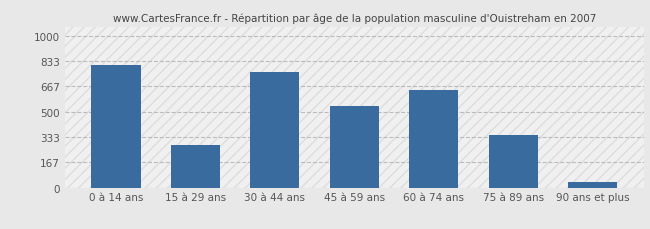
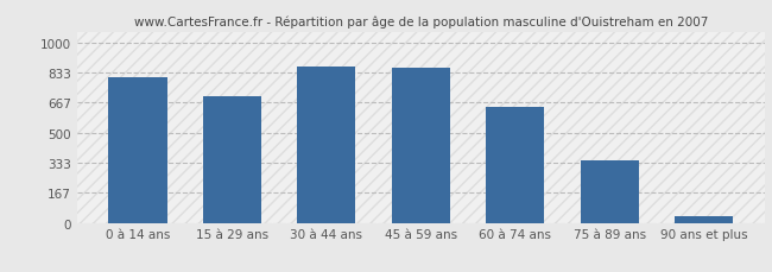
15 à 29 ans: 280 -> 700
30 à 44 ans: 760 -> 870
45 à 59 ans: 540 -> 860
